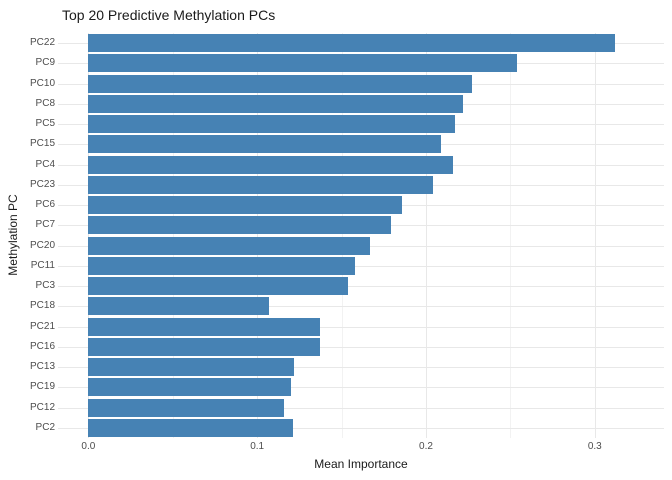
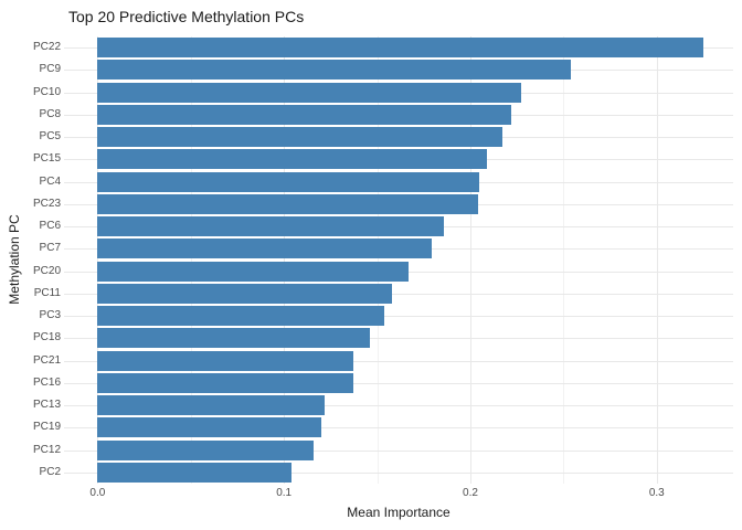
PC22: 0.312 -> 0.325
PC4: 0.216 -> 0.205
PC18: 0.107 -> 0.146
PC2: 0.121 -> 0.104
